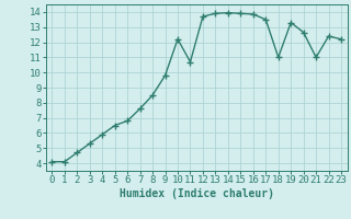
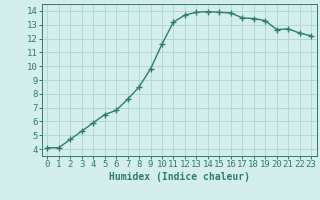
10: 12.2 -> 11.6
11: 10.7 -> 13.2
18: 11.0 -> 13.4
21: 11.0 -> 12.7
